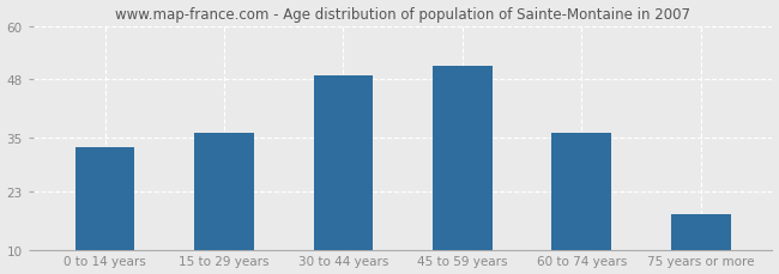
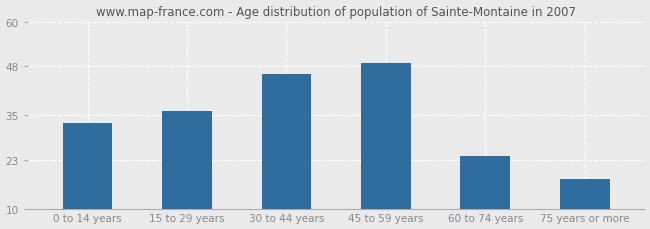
30 to 44 years: 49 -> 46
45 to 59 years: 51 -> 49
60 to 74 years: 36 -> 24
